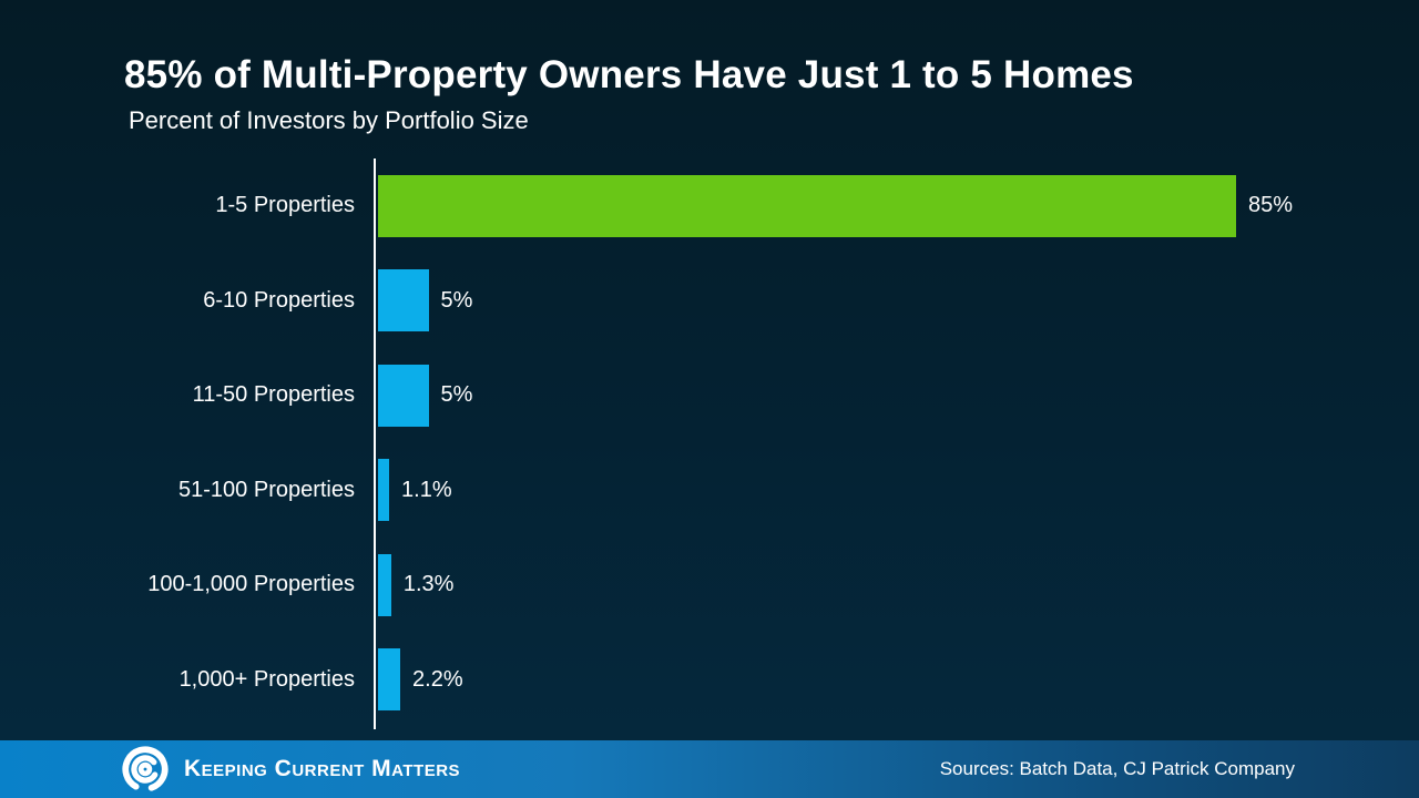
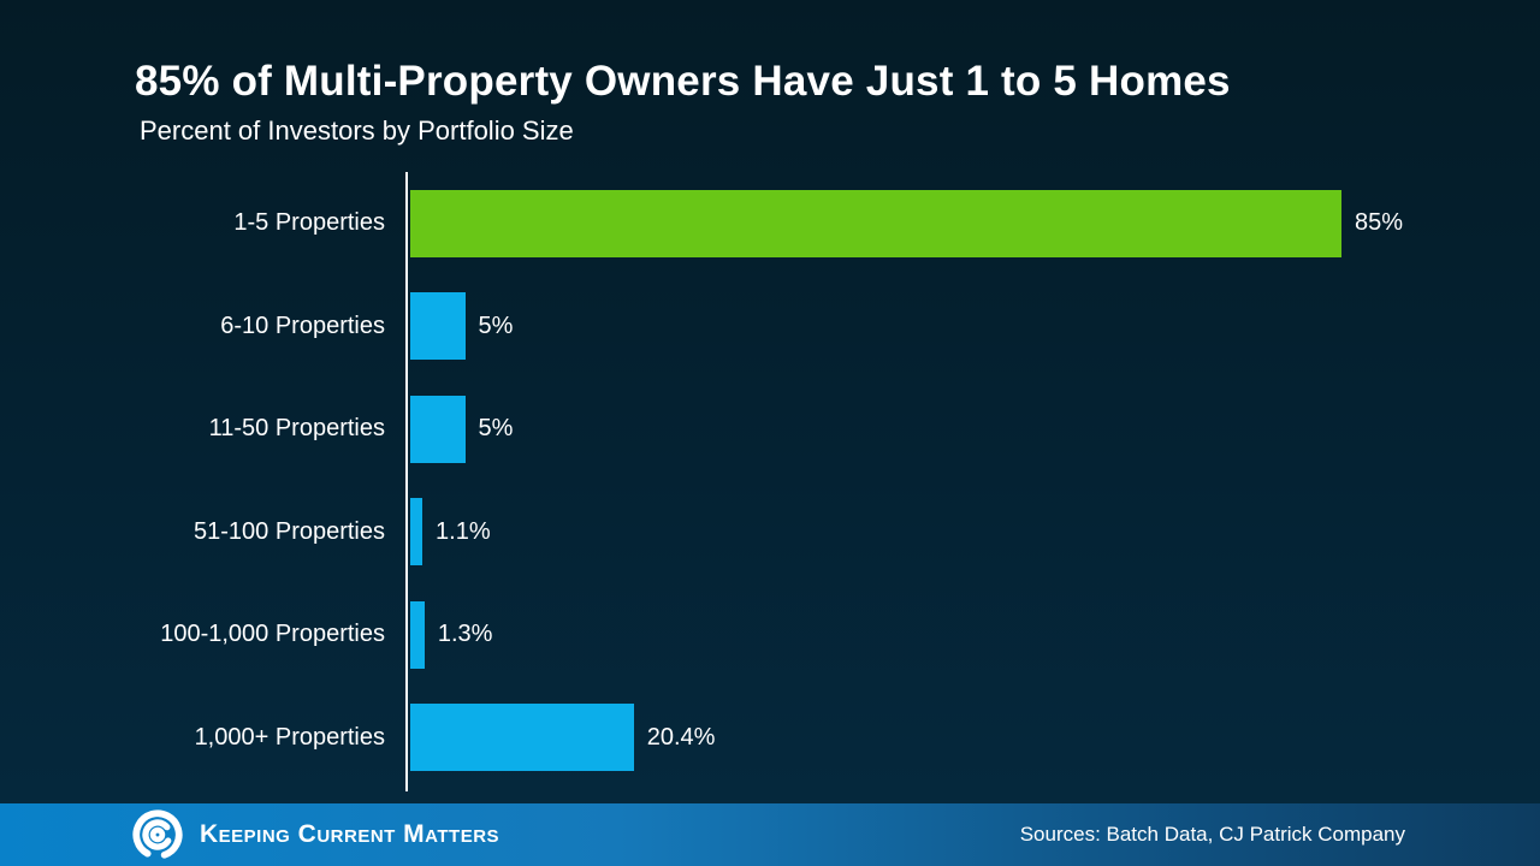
1,000+ Properties: 2.2% -> 20.4%
